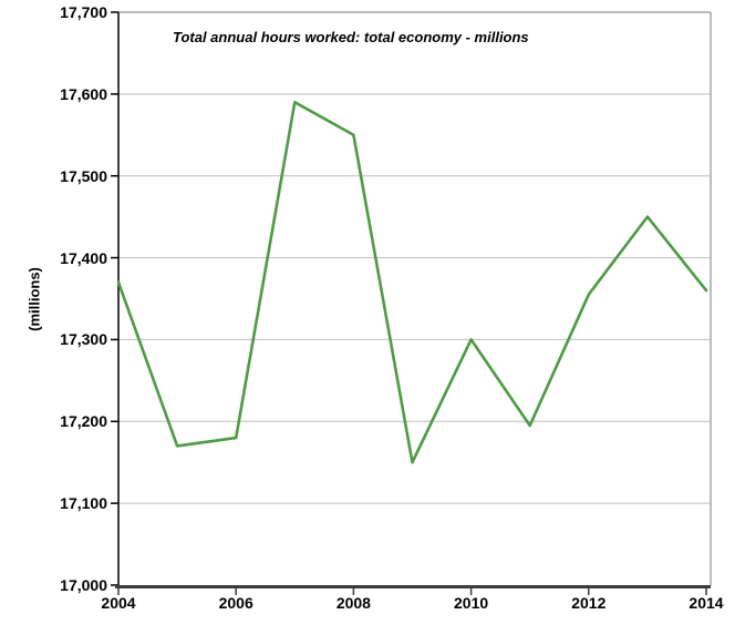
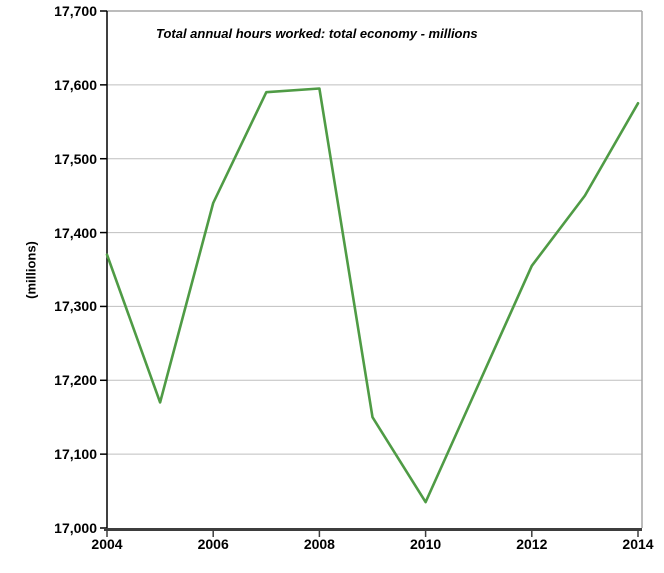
2006: 17180 -> 17440
2008: 17550 -> 17600
2010: 17300 -> 17040
2014: 17360 -> 17580
